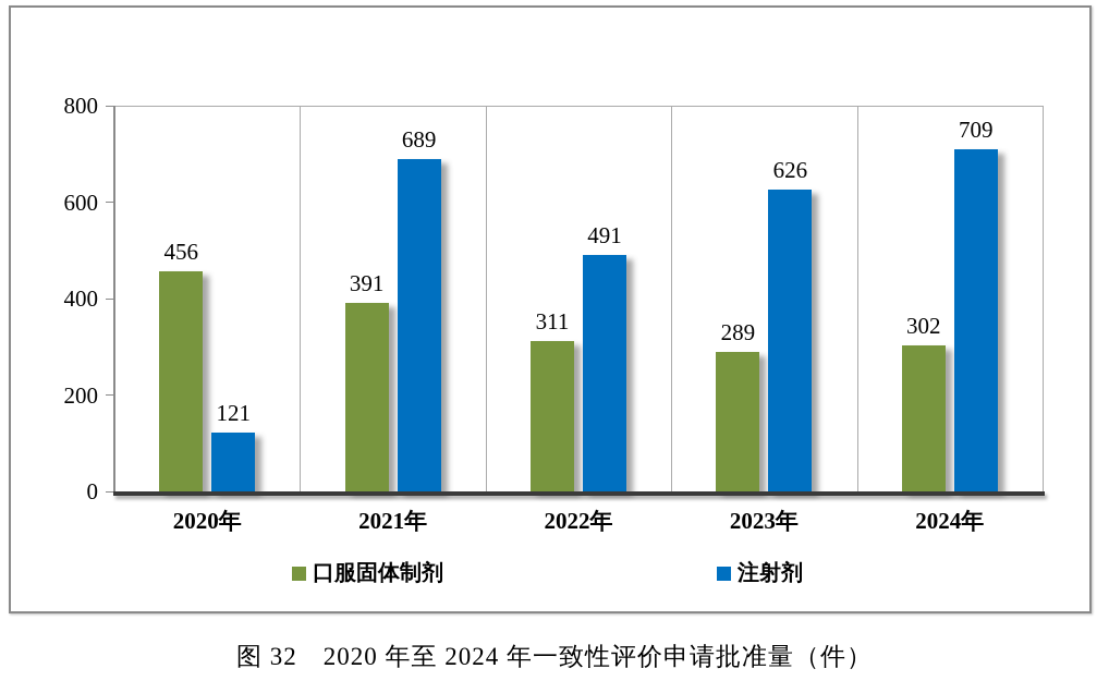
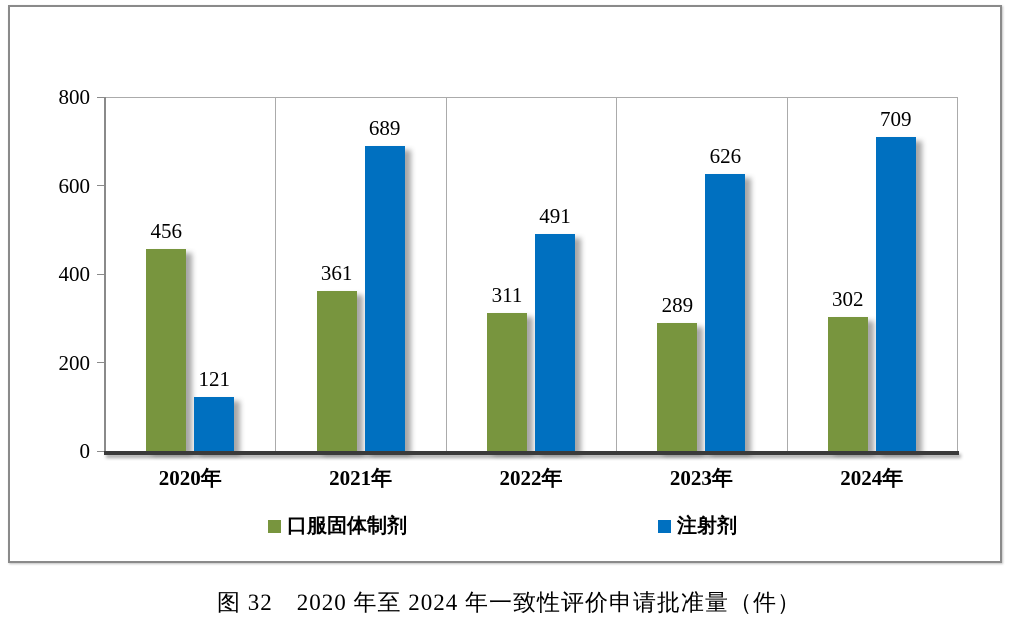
口服固体制剂/2021年: 391 -> 361
